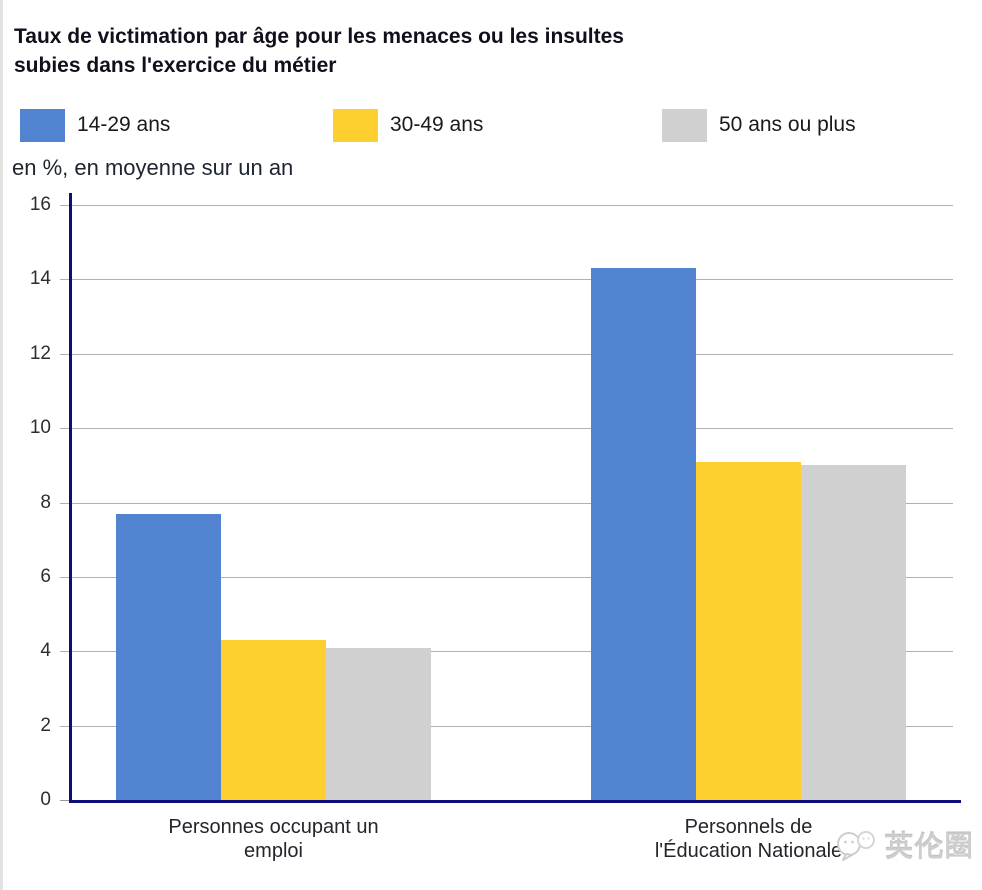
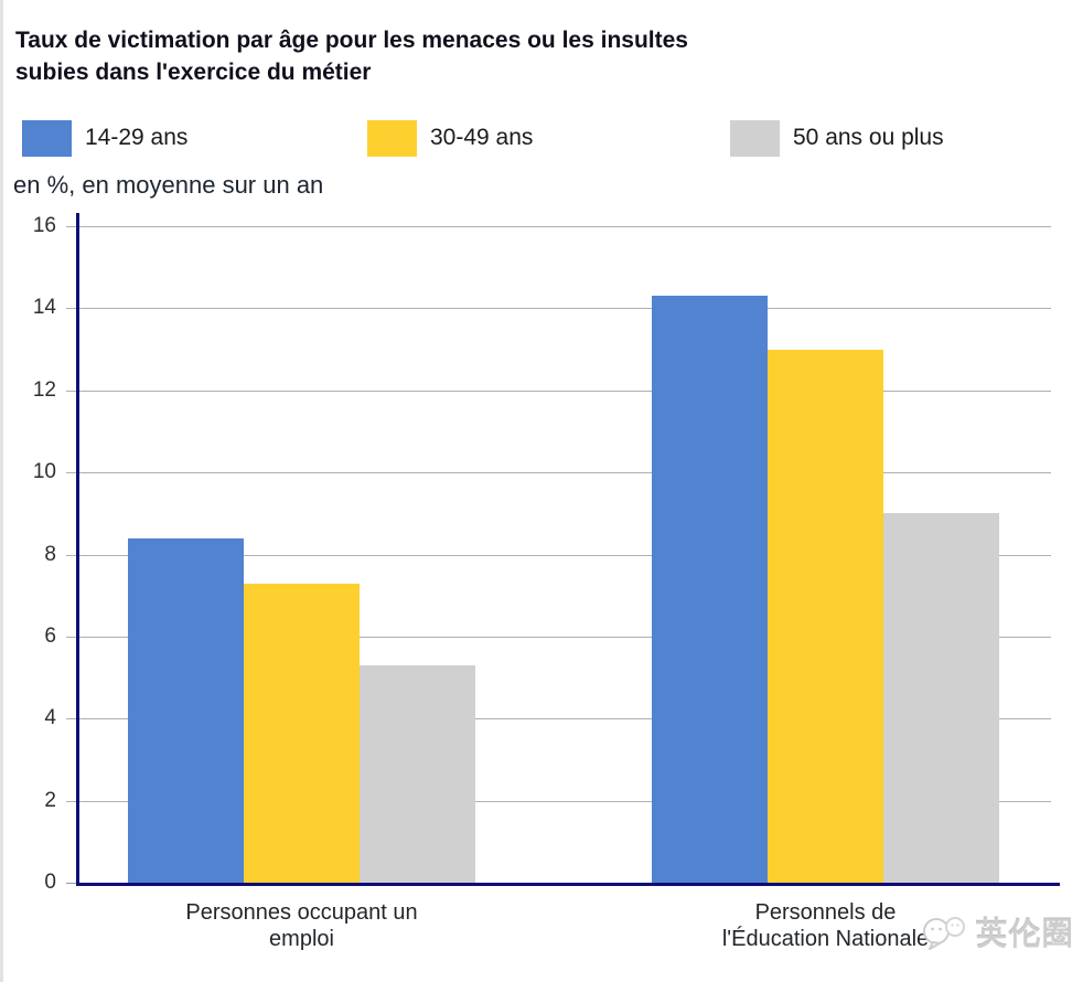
14-29 ans/Personnes occupant un emploi: 7.7 -> 8.4
30-49 ans/Personnes occupant un emploi: 4.3 -> 7.3
50 ans ou plus/Personnes occupant un emploi: 4.1 -> 5.3
30-49 ans/Personnels de l'Éducation Nationale: 9.1 -> 13.0
